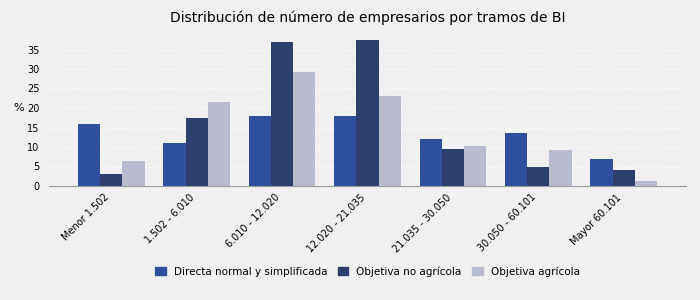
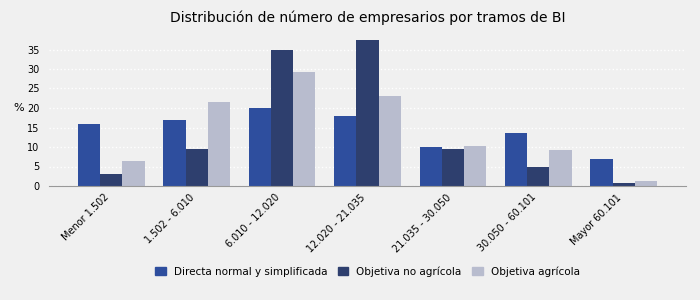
Directa normal y simplificada/1.502 - 6.010: 11.0 -> 17.0
Objetiva no agrícola/1.502 - 6.010: 17.5 -> 9.5
Directa normal y simplificada/6.010 - 12.020: 18.0 -> 20.0
Objetiva no agrícola/6.010 - 12.020: 37.0 -> 35.0
Directa normal y simplificada/21.035 - 30.050: 12.0 -> 10.0
Objetiva no agrícola/Mayor 60.101: 4.0 -> 0.7
